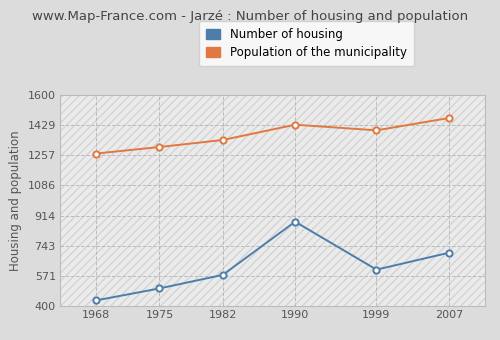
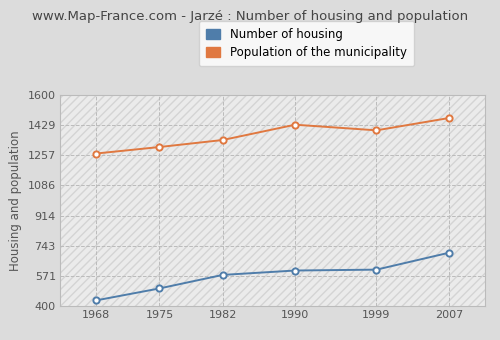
Number of housing/1990: 880 -> 600
